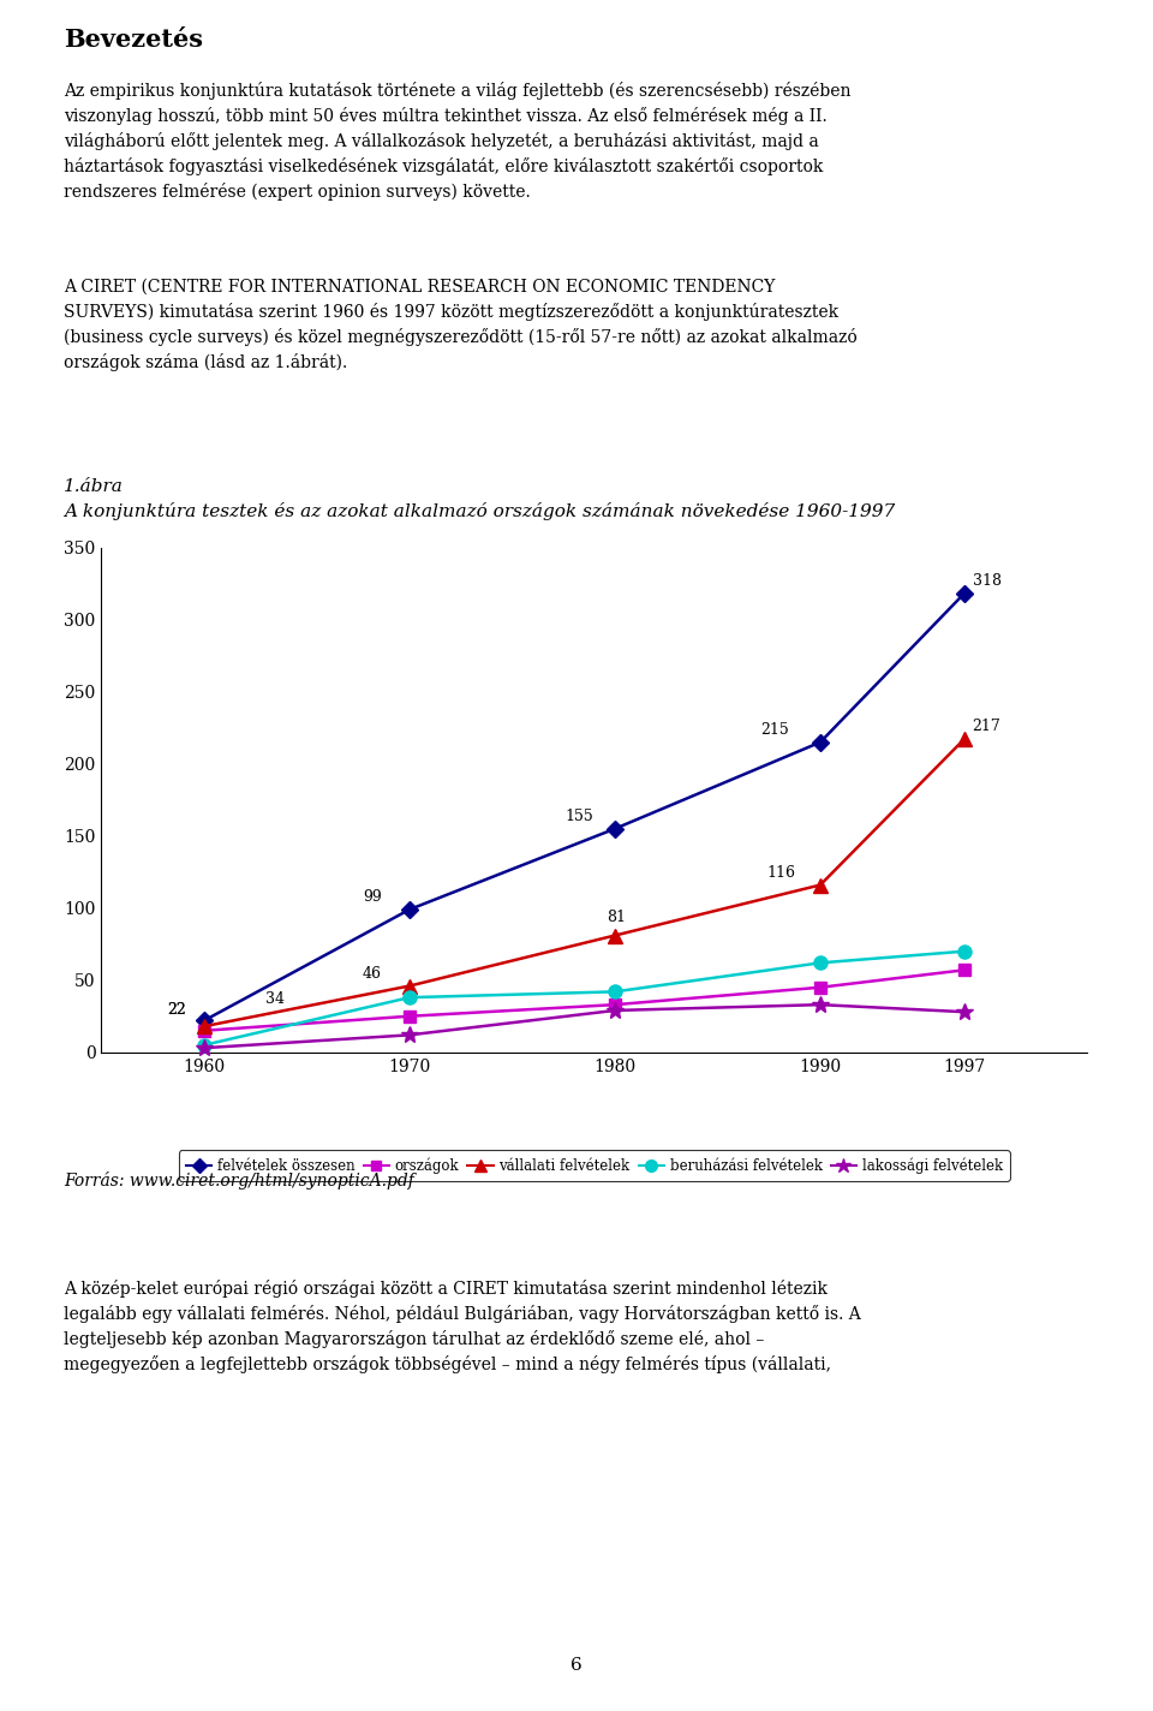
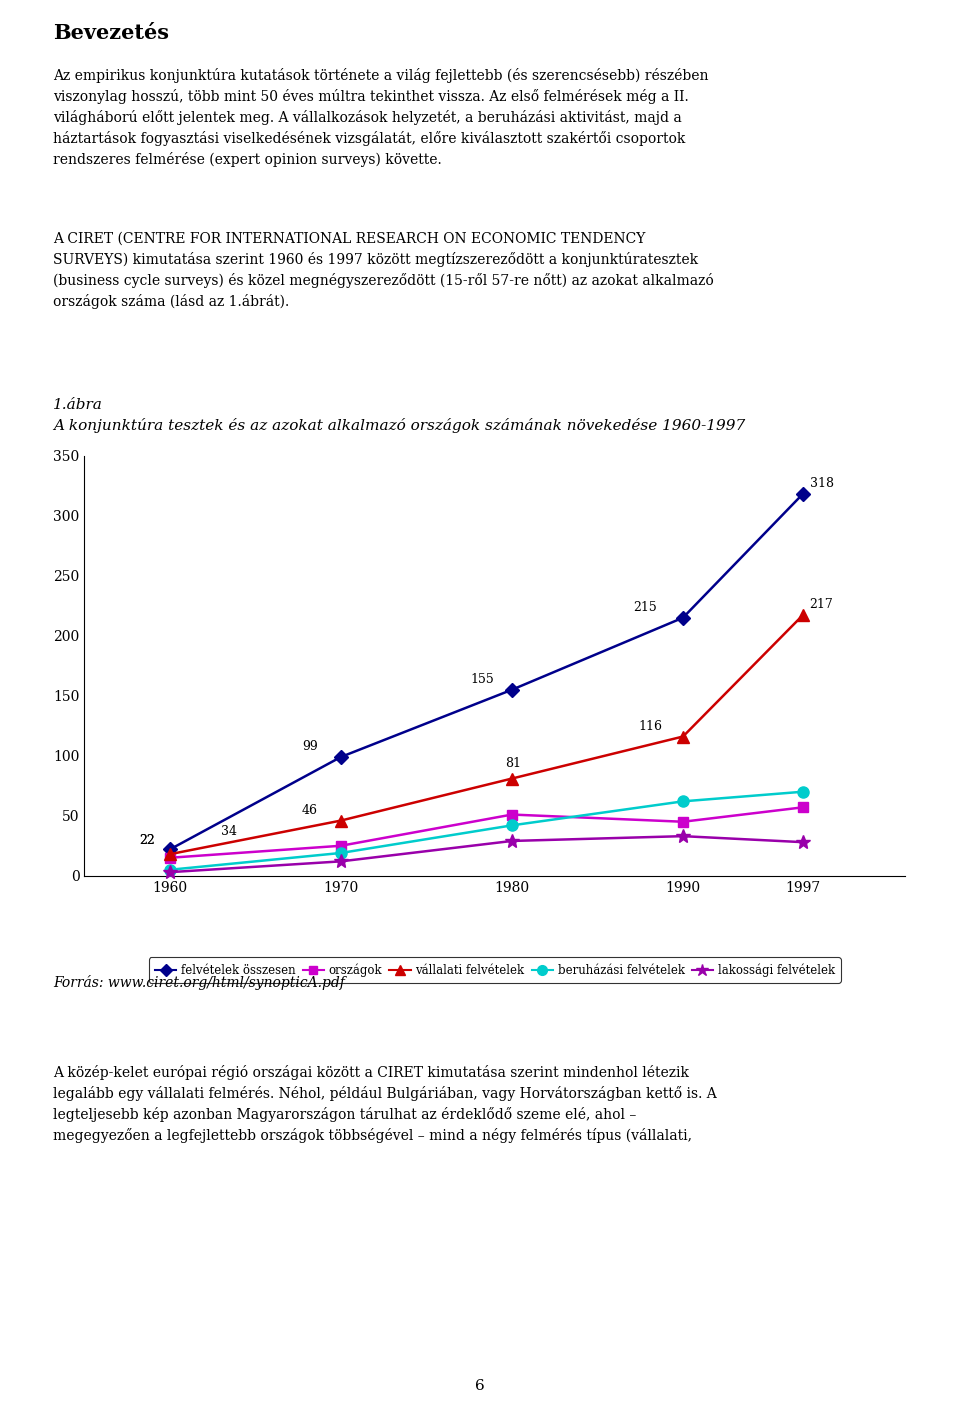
beruházási felvételek/1970: 38 -> 19
országok/1980: 33 -> 51
